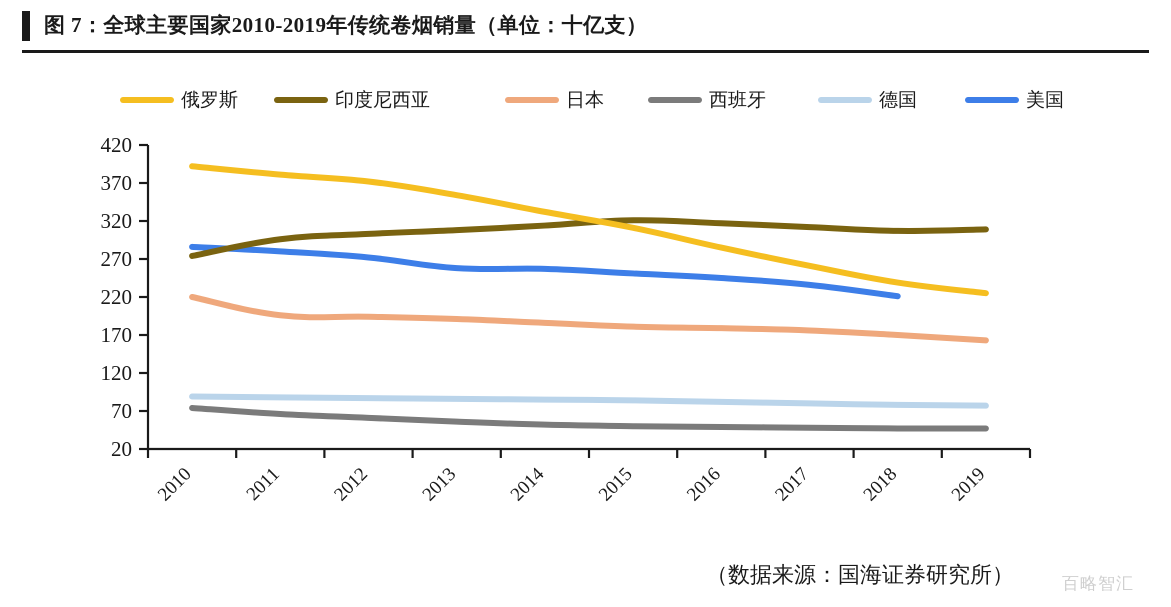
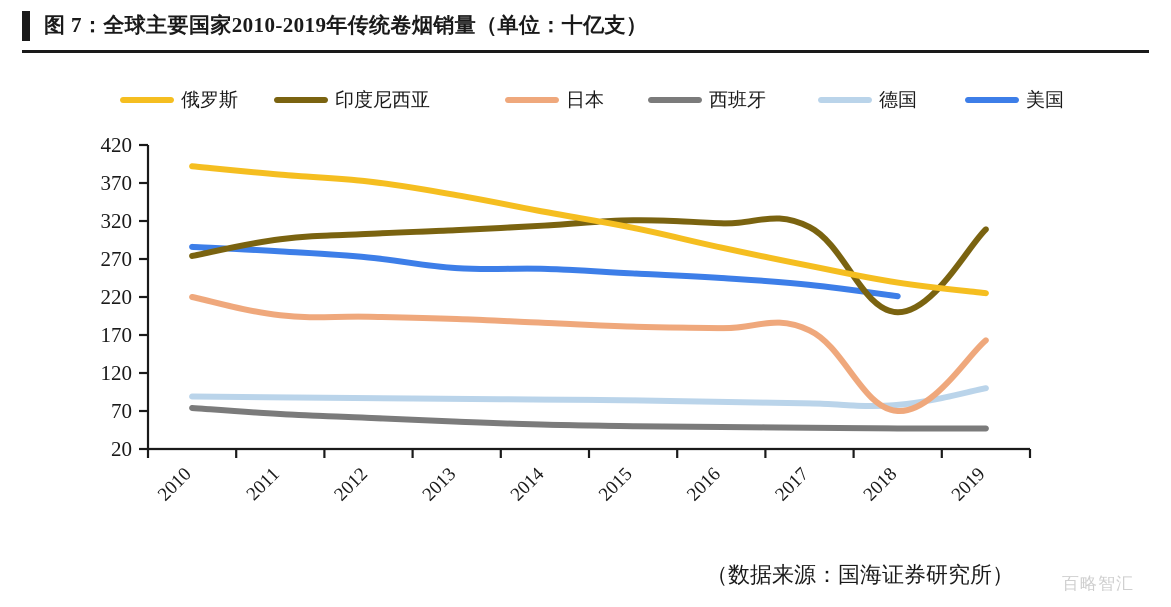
印度尼西亚/2018: 310 -> 200
日本/2018: 170 -> 70
德国/2019: 80 -> 100
